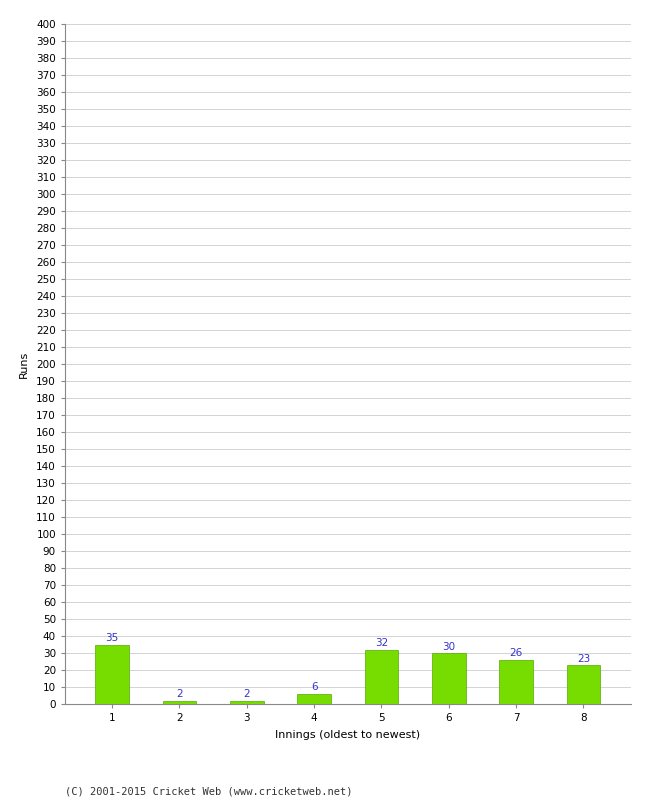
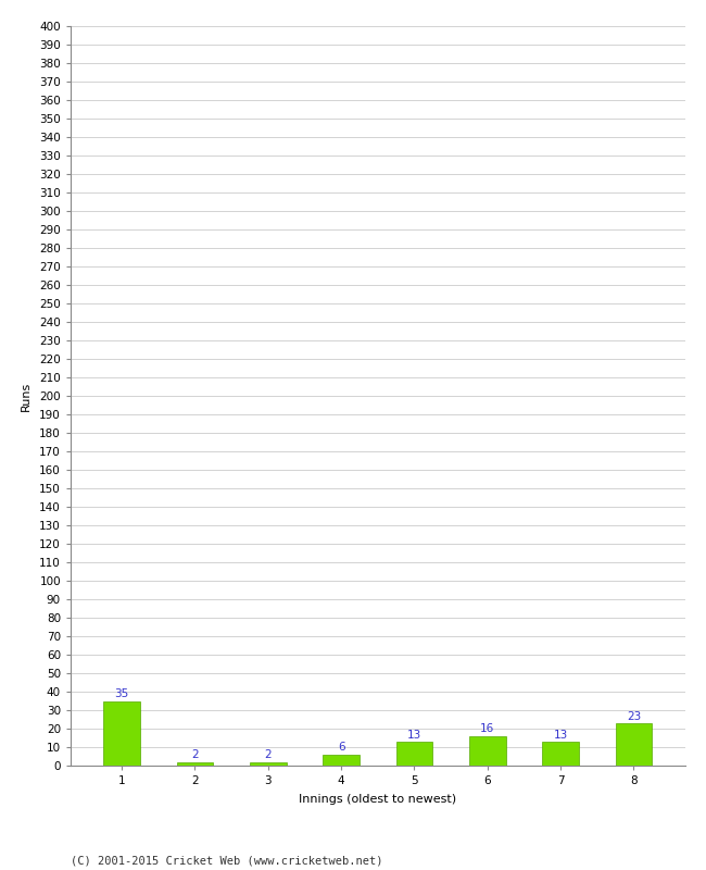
5: 32 -> 13
6: 30 -> 16
7: 26 -> 13
